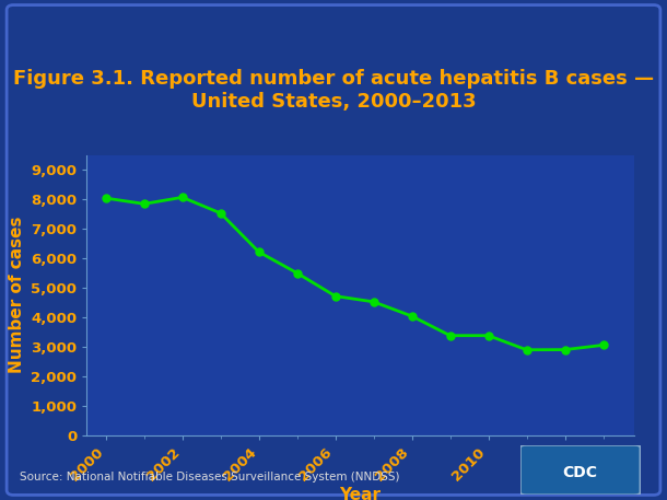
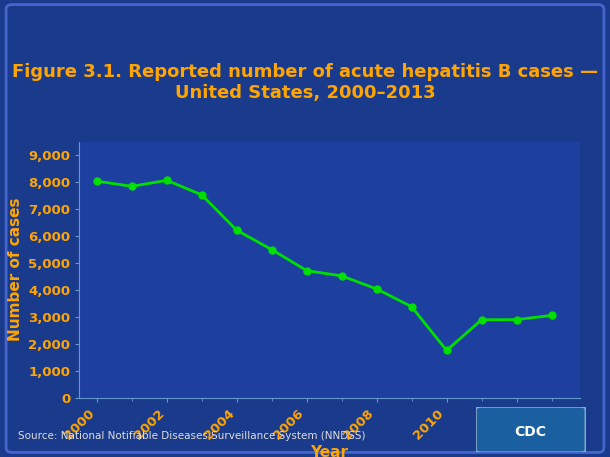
2010: 3,370 -> 1,750
